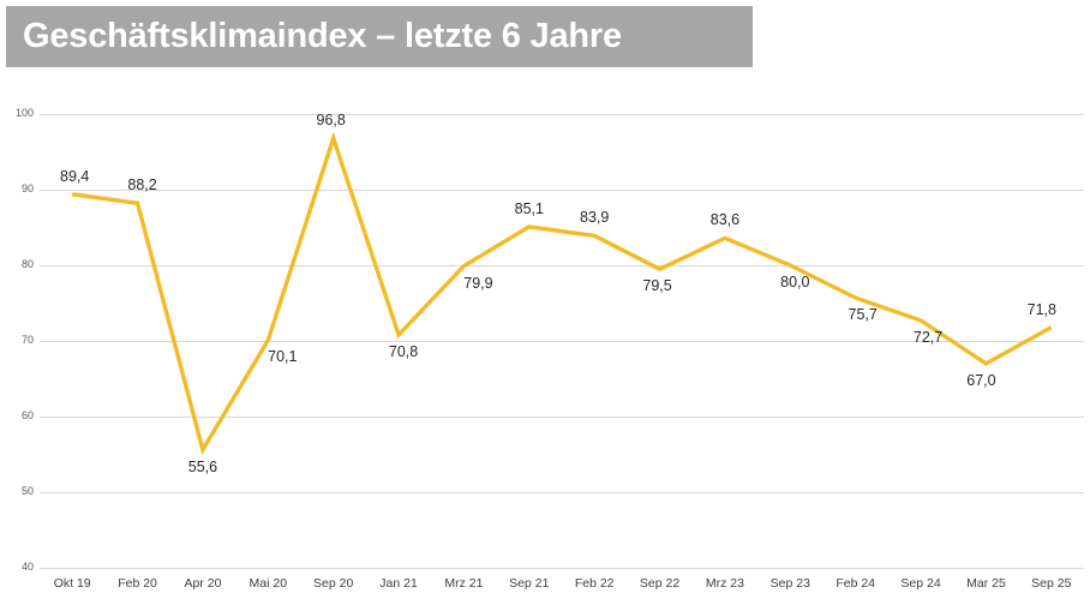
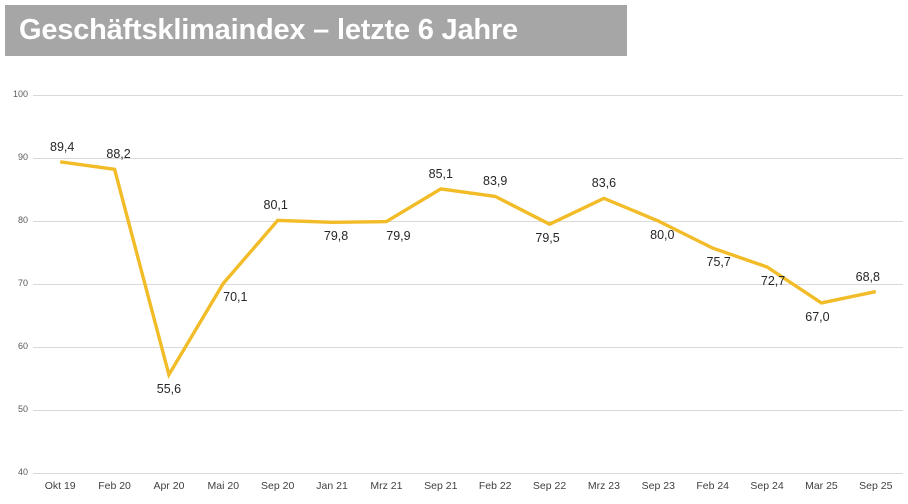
Sep 20: 96,8 -> 80,1
Jan 21: 70,8 -> 79,8
Sep 25: 71,8 -> 68,8
